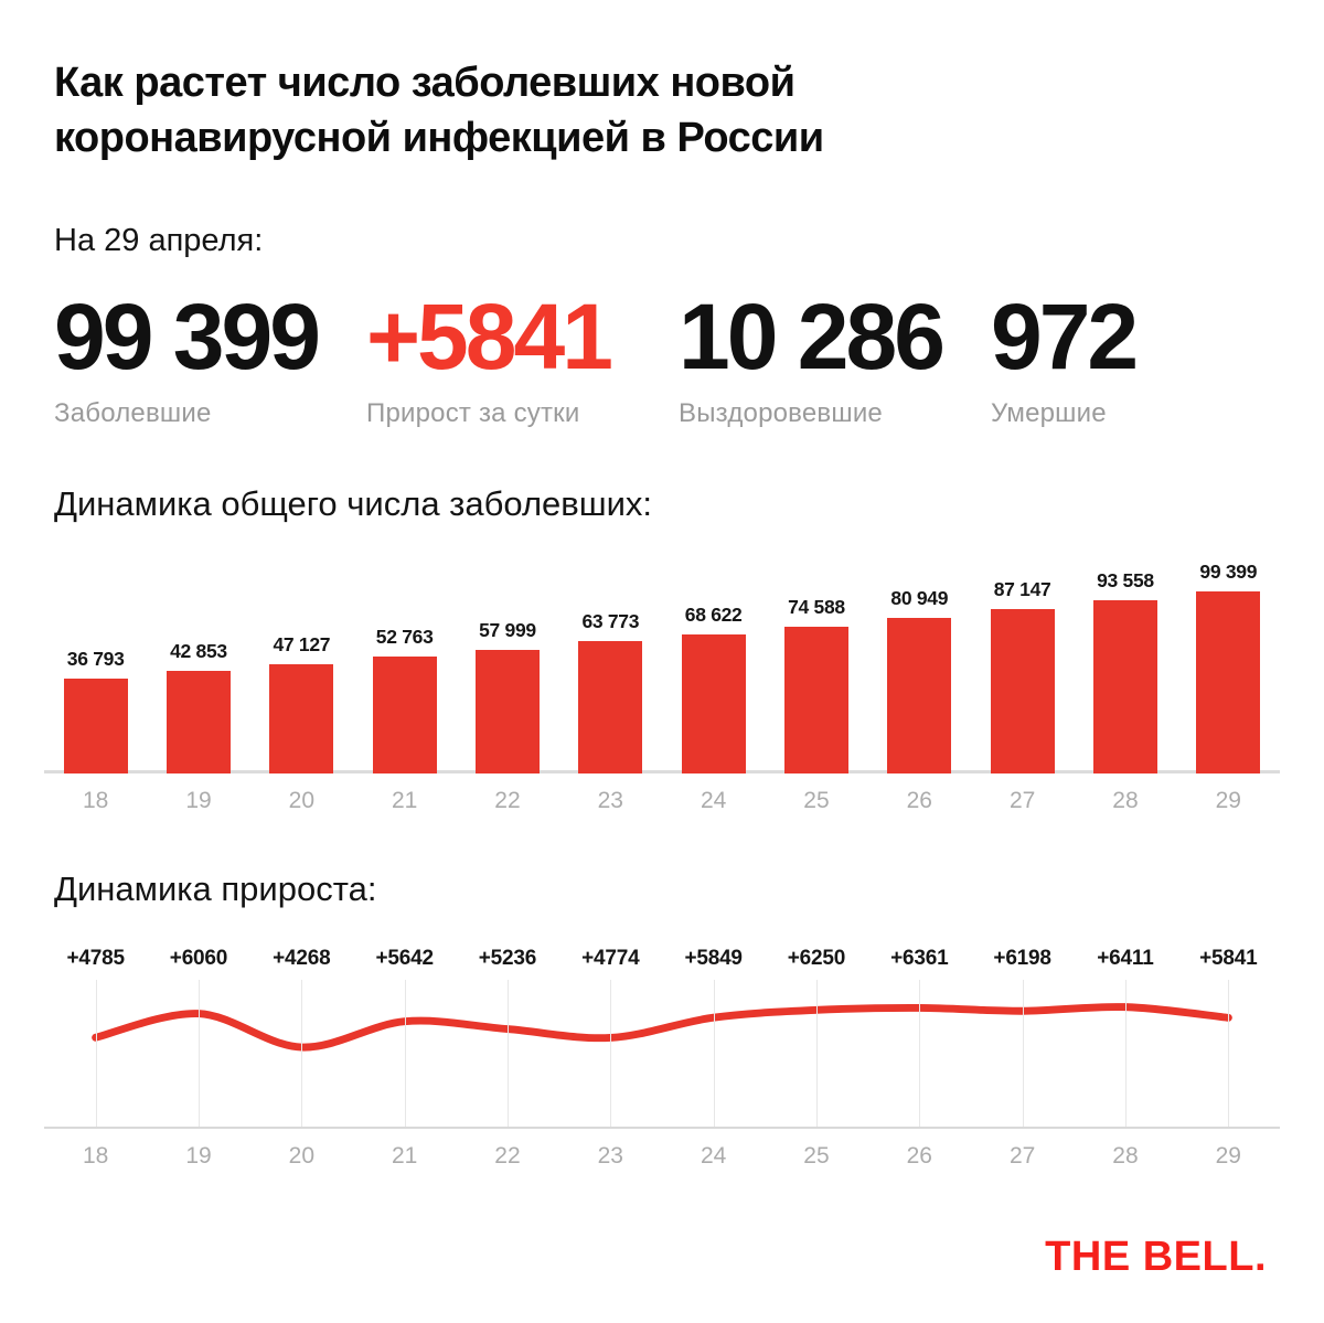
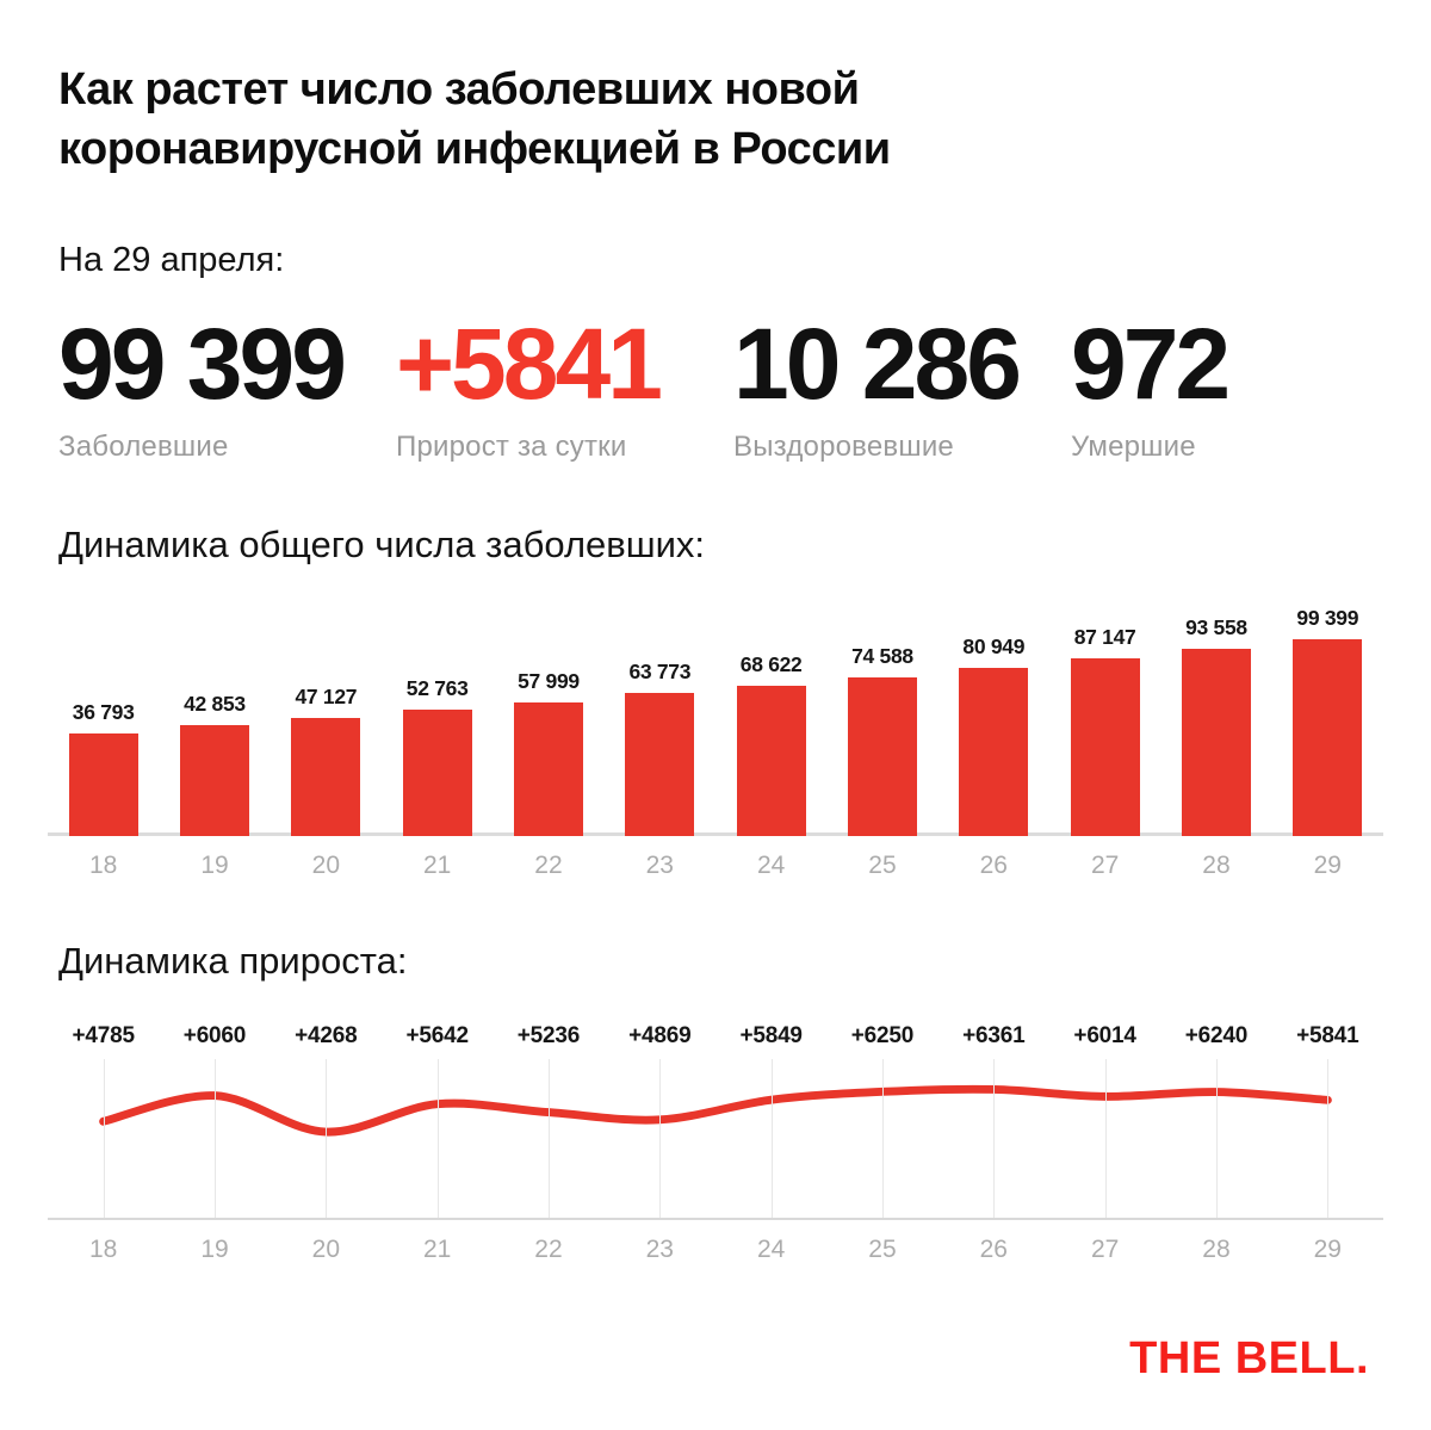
Динамика прироста:/23: +4774 -> +4869
Динамика прироста:/27: +6198 -> +6014
Динамика прироста:/28: +6411 -> +6240
